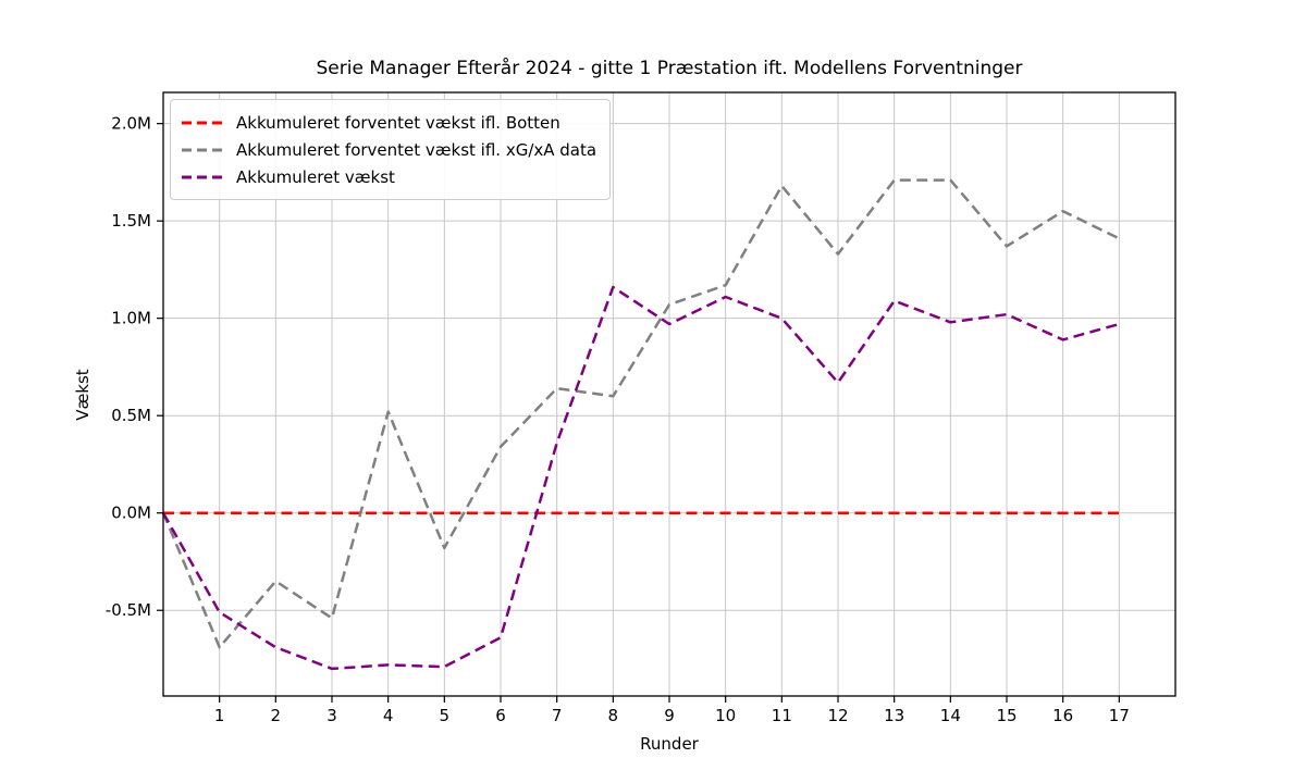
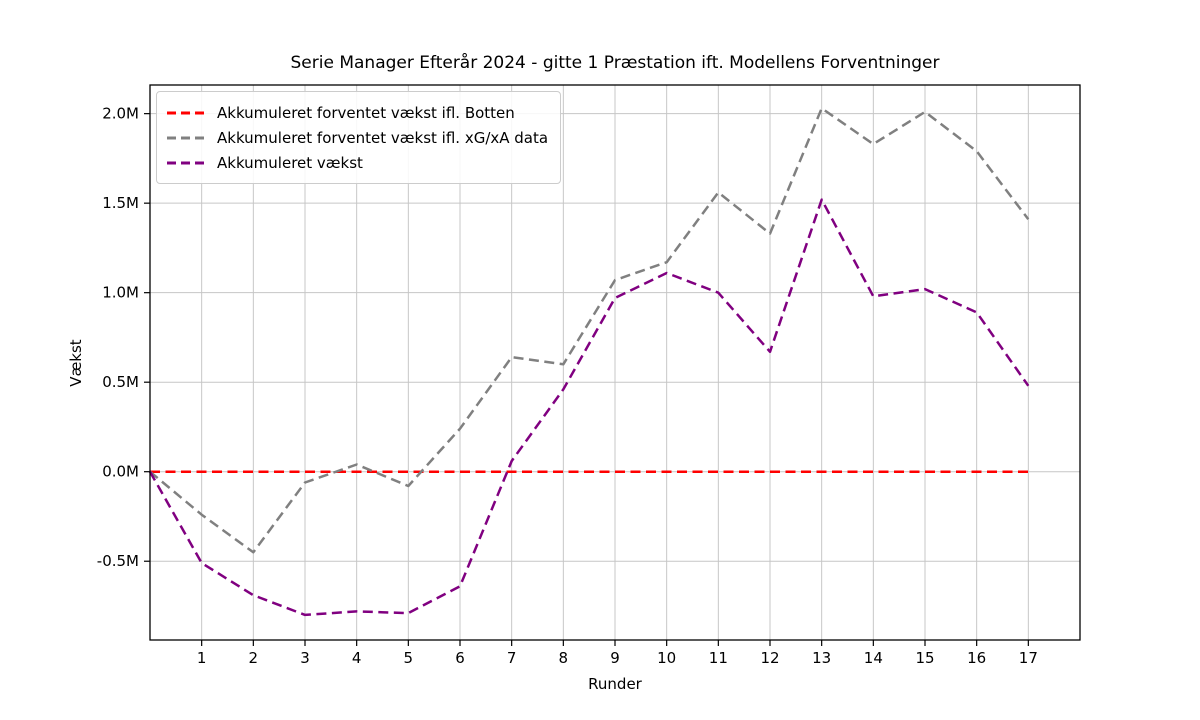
Akkumuleret forventet vækst ifl. xG/xA data/1: -0.69M -> -0.24M
Akkumuleret forventet vækst ifl. xG/xA data/2: -0.35M -> -0.45M
Akkumuleret forventet vækst ifl. xG/xA data/3: -0.54M -> -0.06M
Akkumuleret forventet vækst ifl. xG/xA data/4: 0.52M -> 0.04M
Akkumuleret forventet vækst ifl. xG/xA data/5: -0.18M -> -0.08M
Akkumuleret forventet vækst ifl. xG/xA data/6: 0.34M -> 0.24M
Akkumuleret vækst/7: 0.36M -> 0.06M
Akkumuleret vækst/8: 1.16M -> 0.46M
Akkumuleret forventet vækst ifl. xG/xA data/11: 1.68M -> 1.56M
Akkumuleret forventet vækst ifl. xG/xA data/13: 1.71M -> 2.03M
Akkumuleret vækst/13: 1.09M -> 1.52M
Akkumuleret forventet vækst ifl. xG/xA data/14: 1.71M -> 1.83M
Akkumuleret forventet vækst ifl. xG/xA data/15: 1.37M -> 2.01M
Akkumuleret forventet vækst ifl. xG/xA data/16: 1.55M -> 1.79M
Akkumuleret vækst/17: 0.97M -> 0.48M
